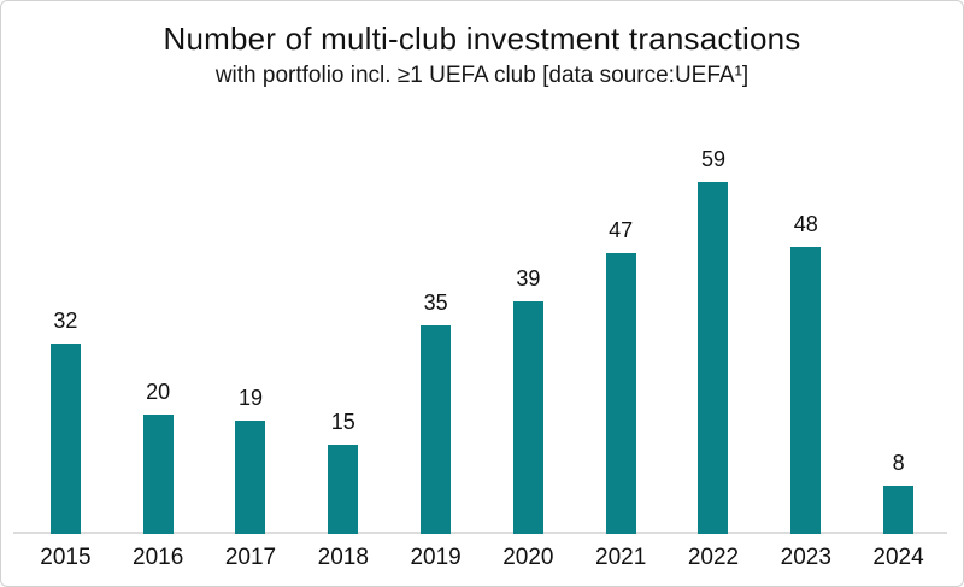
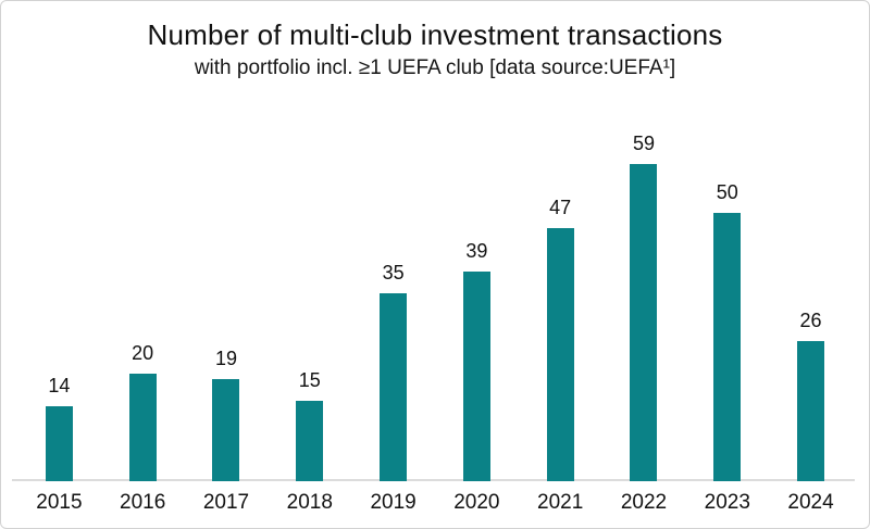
2015: 32 -> 14
2023: 48 -> 50
2024: 8 -> 26
